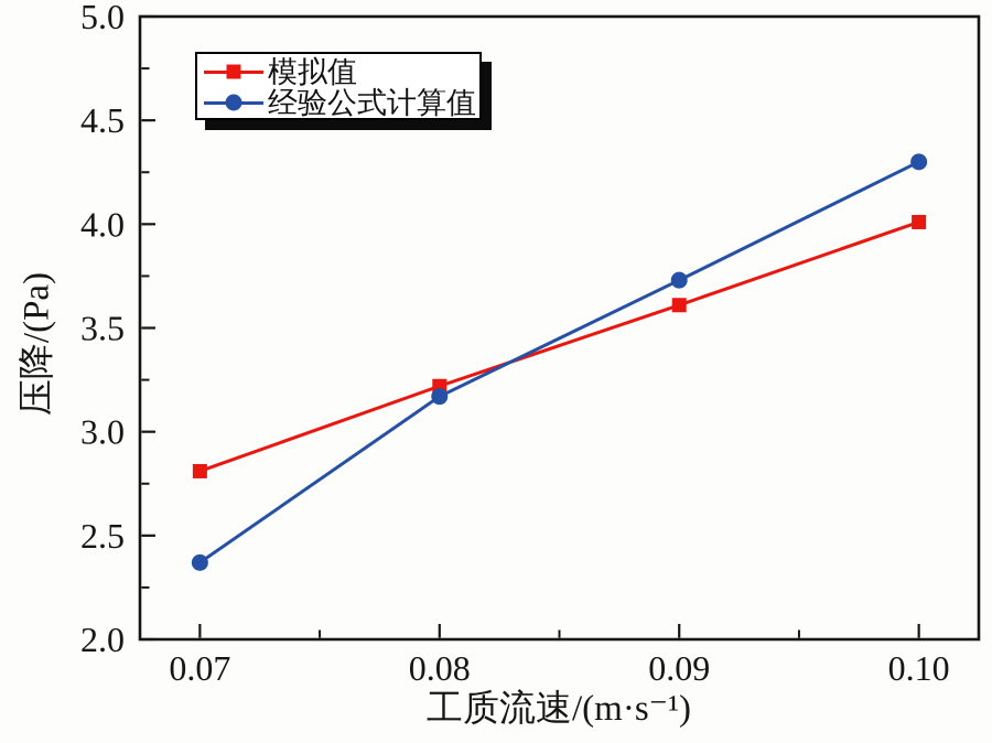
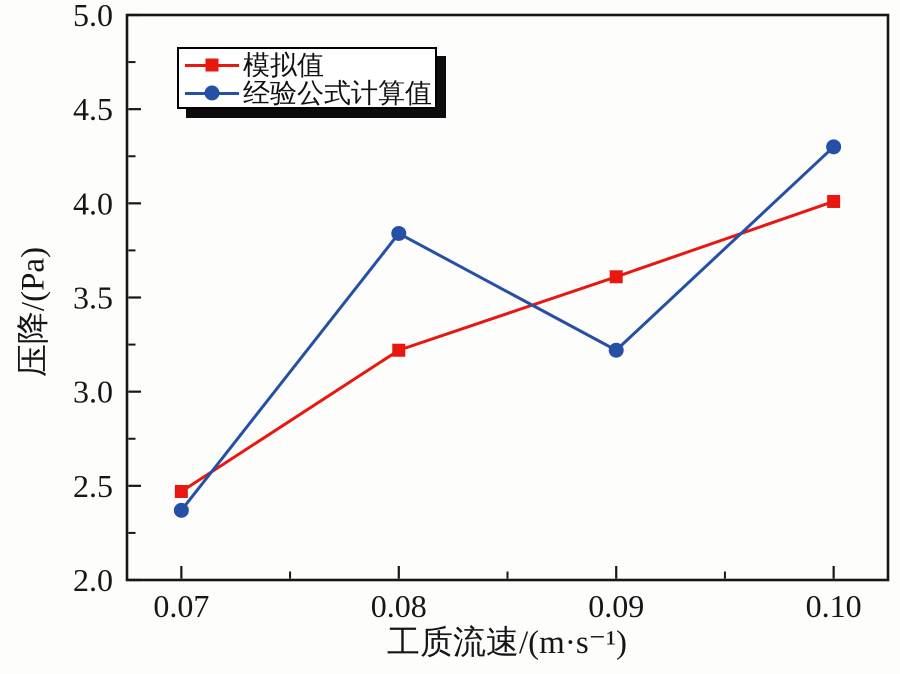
模拟值/0.07: 2.81 -> 2.47
经验公式计算值/0.08: 3.17 -> 3.84
经验公式计算值/0.09: 3.73 -> 3.22
